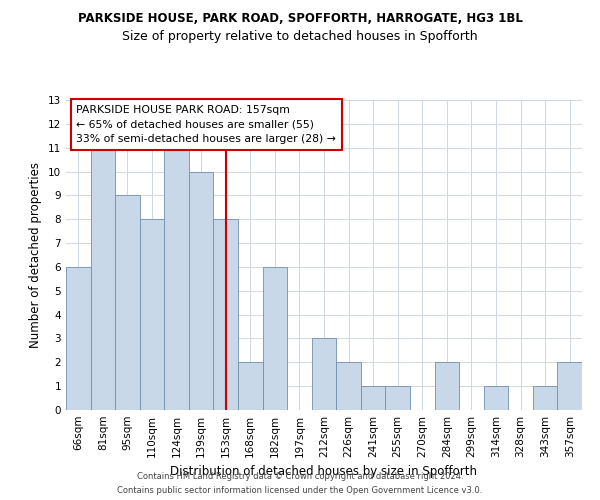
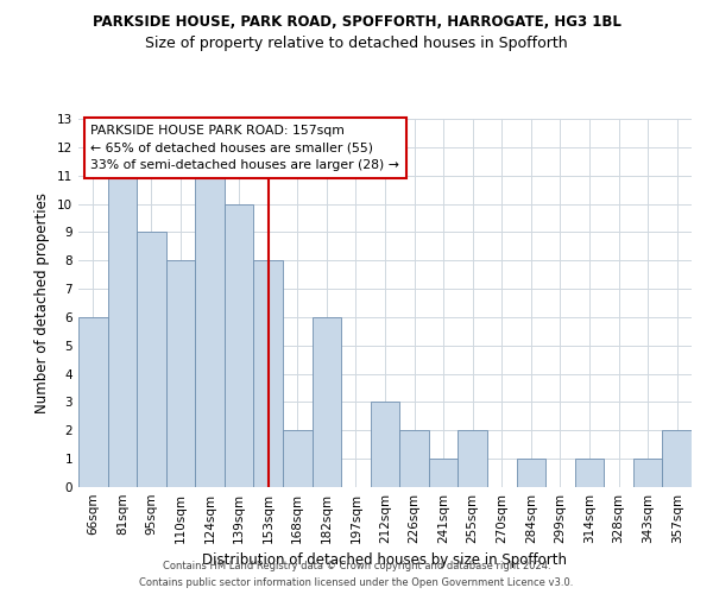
255sqm: 1 -> 2
284sqm: 2 -> 1
